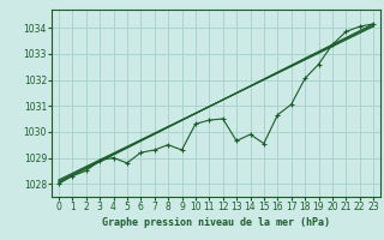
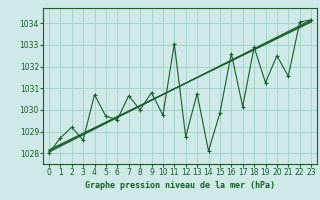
1: 1028.30 -> 1028.70
2: 1028.50 -> 1029.20
3: 1028.90 -> 1028.60
4: 1029.00 -> 1030.70
5: 1028.80 -> 1029.70
6: 1029.20 -> 1029.55
7: 1029.30 -> 1030.65
8: 1029.50 -> 1030.00
9: 1029.30 -> 1030.80
10: 1030.30 -> 1029.75
11: 1030.45 -> 1033.05
12: 1030.50 -> 1028.75
13: 1029.65 -> 1030.75
14: 1029.90 -> 1028.10
15: 1029.55 -> 1029.85
16: 1030.65 -> 1032.60
17: 1031.05 -> 1030.15
18: 1032.05 -> 1032.90
19: 1032.60 -> 1031.25
20: 1033.35 -> 1032.50
21: 1033.85 -> 1031.55
